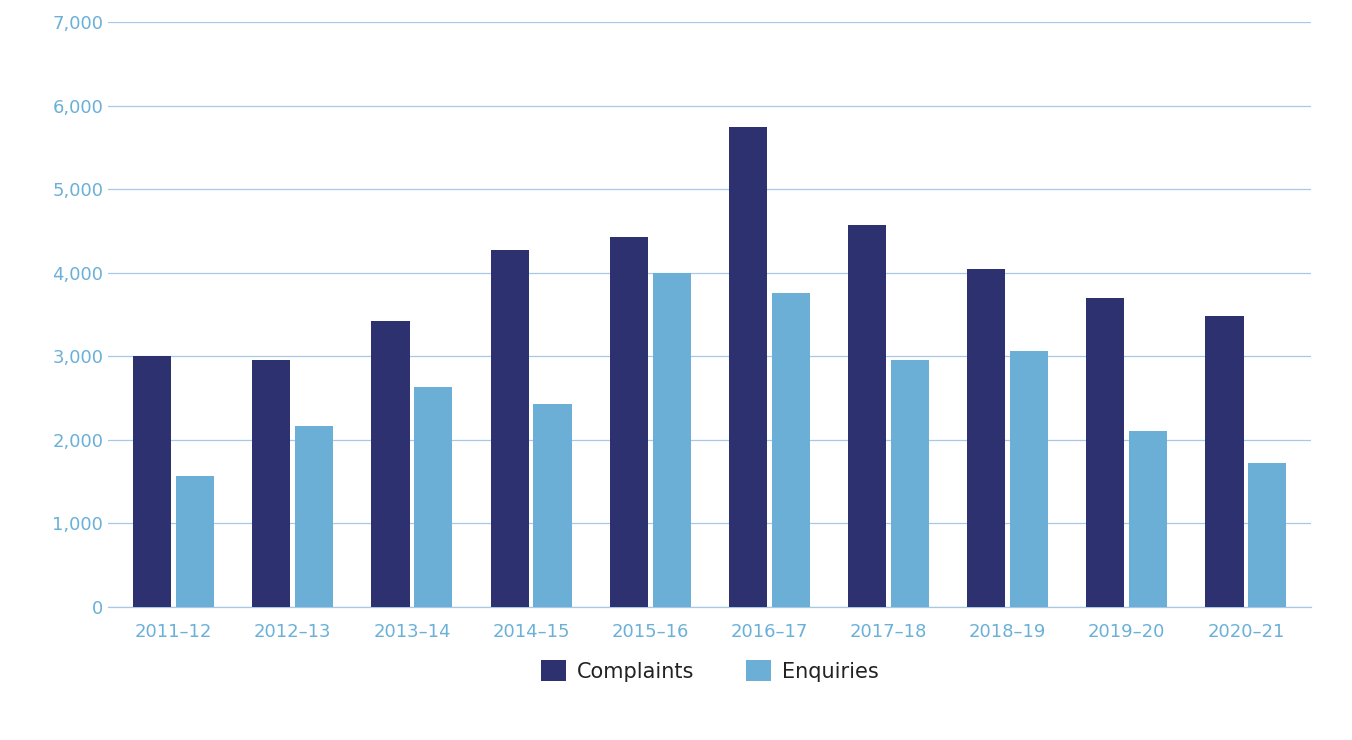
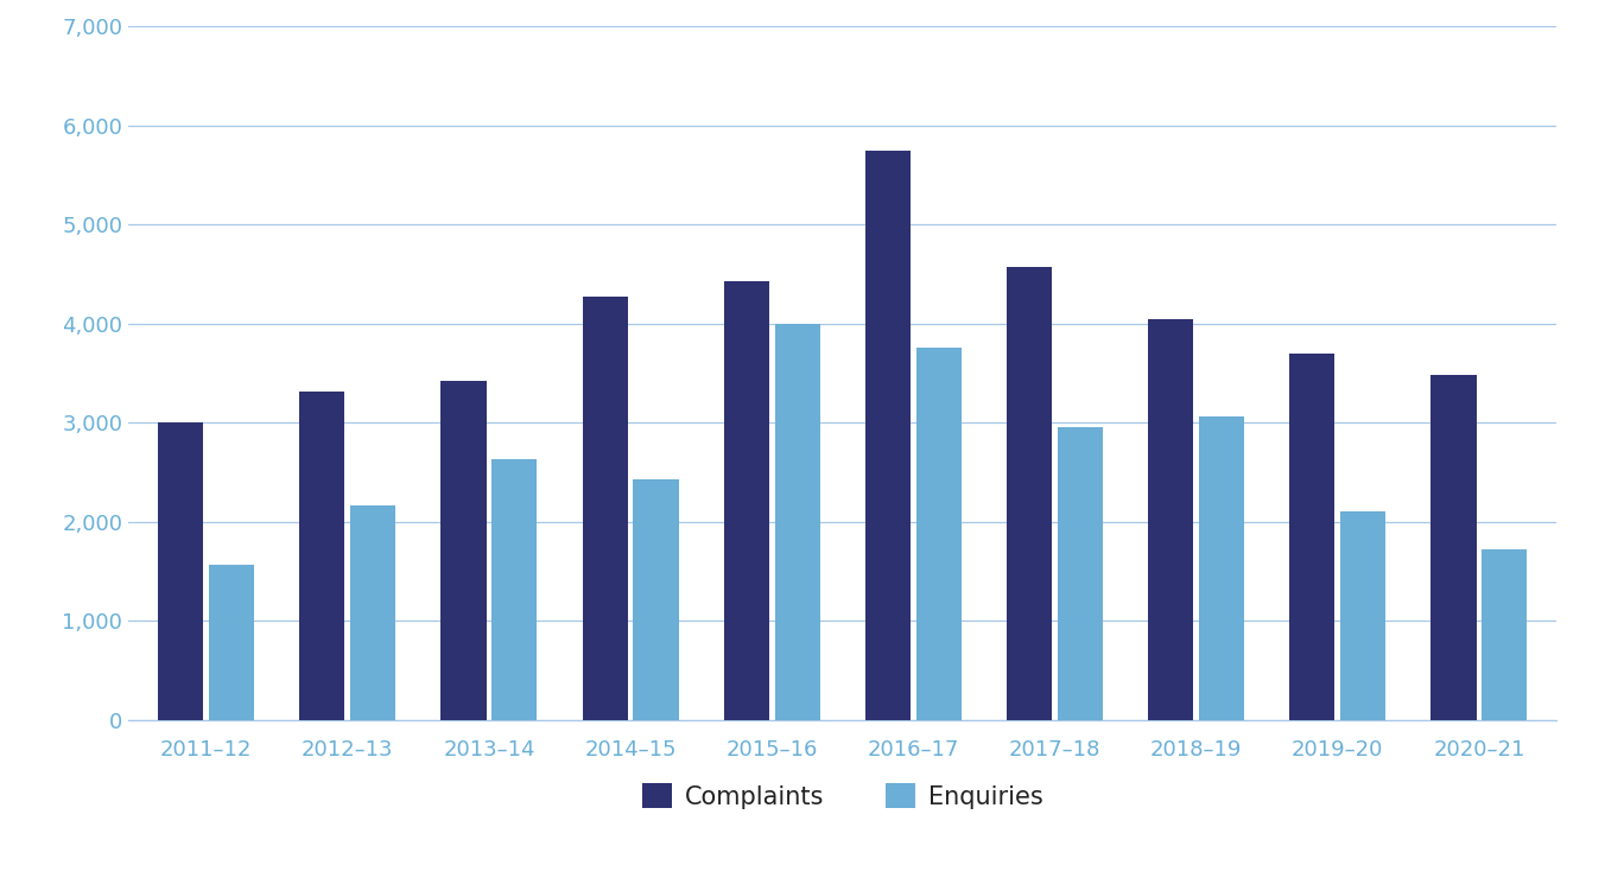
Complaints/2012–13: 2,960 -> 3,320
